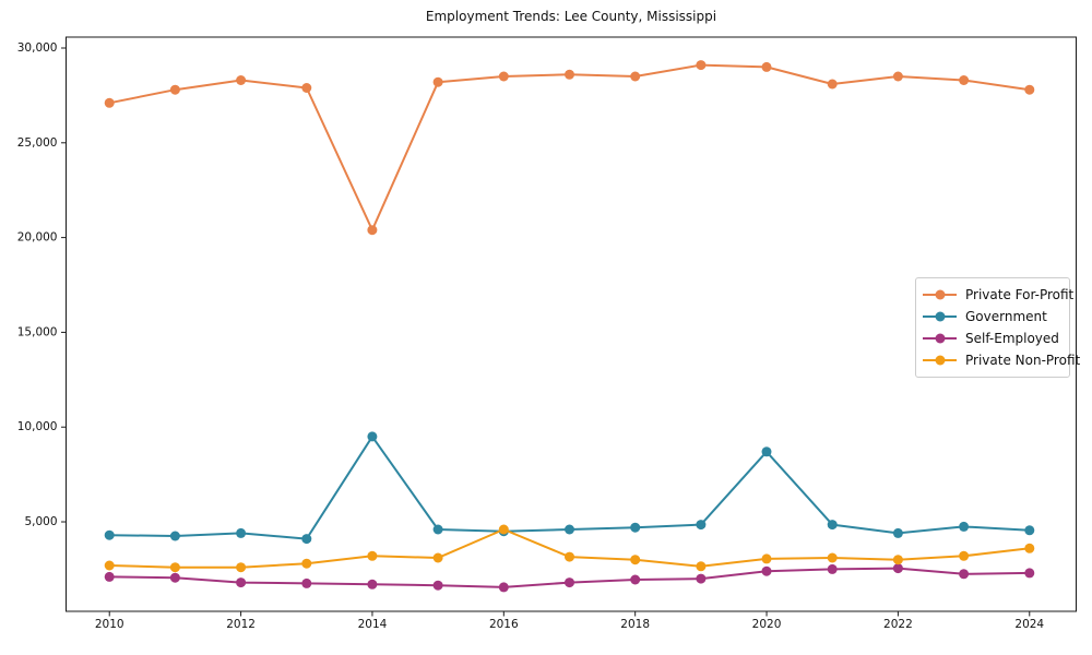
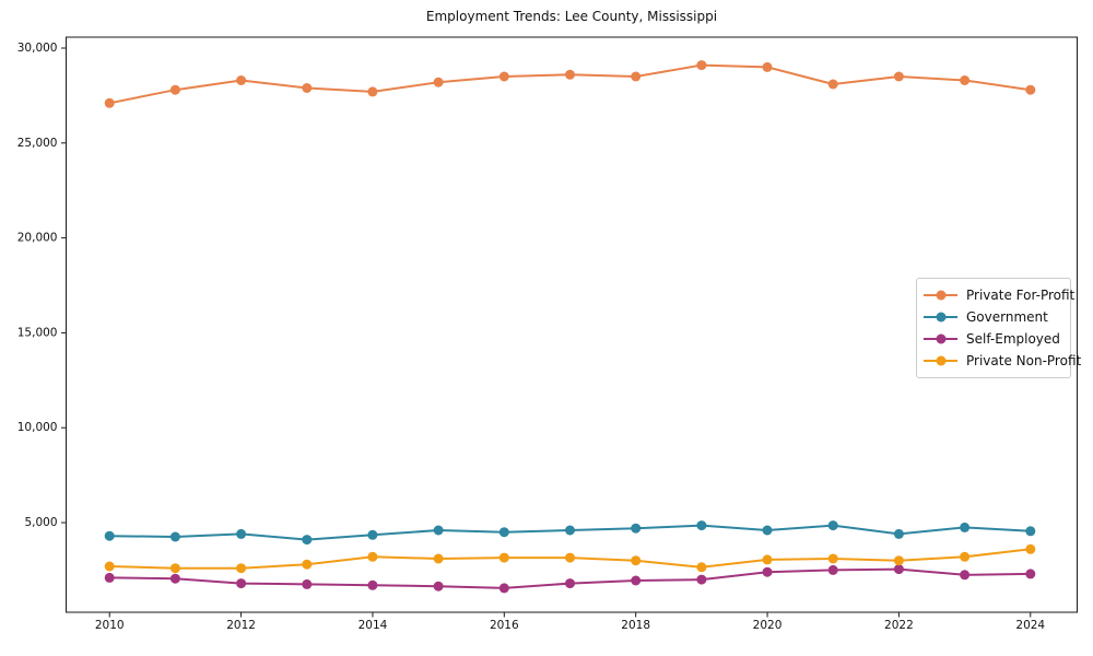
Private For-Profit/2014: 20400 -> 27700
Government/2014: 9500 -> 4400
Private Non-Profit/2016: 4600 -> 3200
Government/2020: 8700 -> 4600
